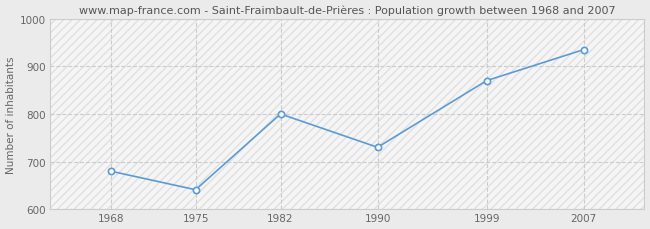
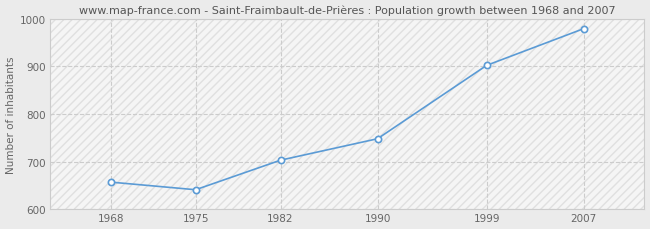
1968: 680 -> 657
1982: 800 -> 703
1990: 730 -> 748
1999: 870 -> 902
2007: 935 -> 979
